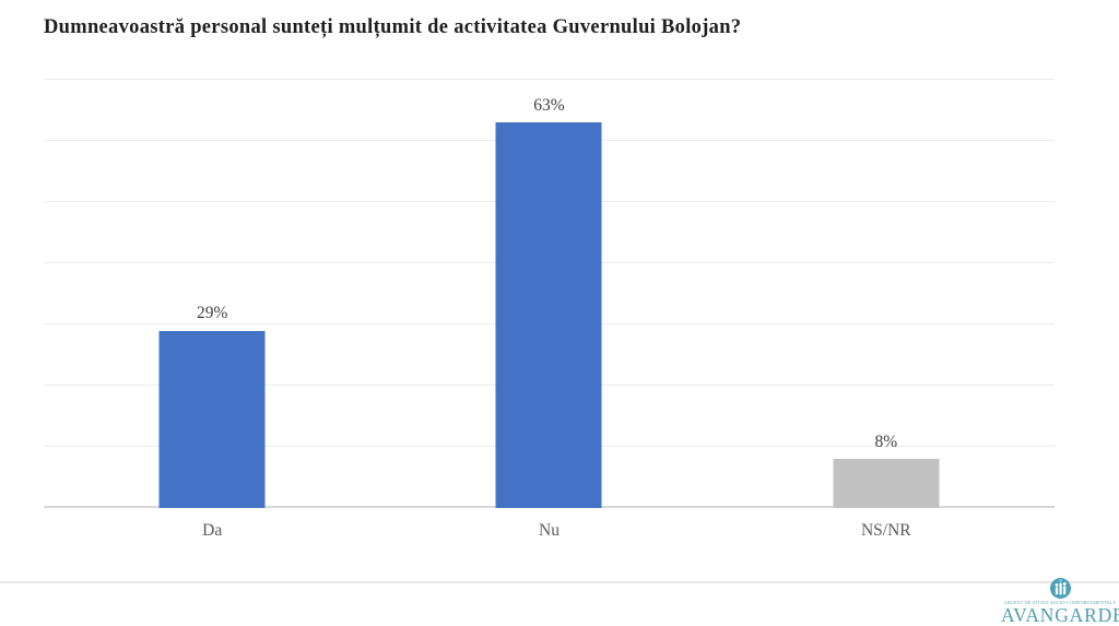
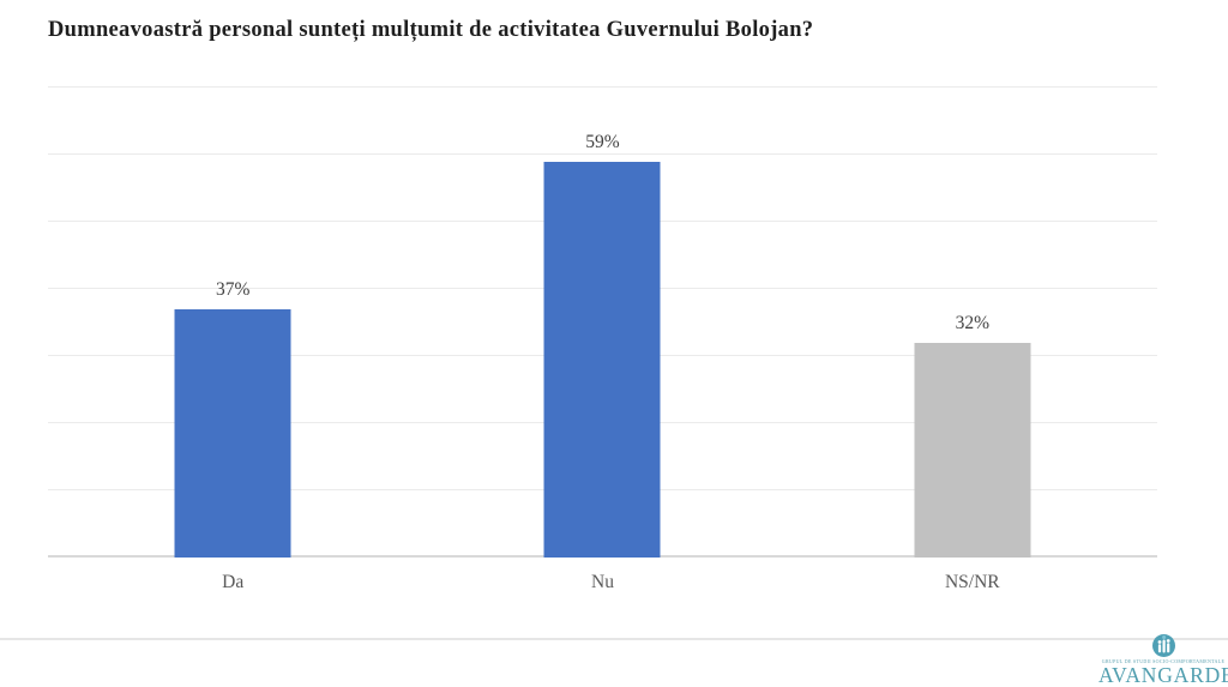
Da: 29% -> 37%
Nu: 63% -> 59%
NS/NR: 8% -> 32%
